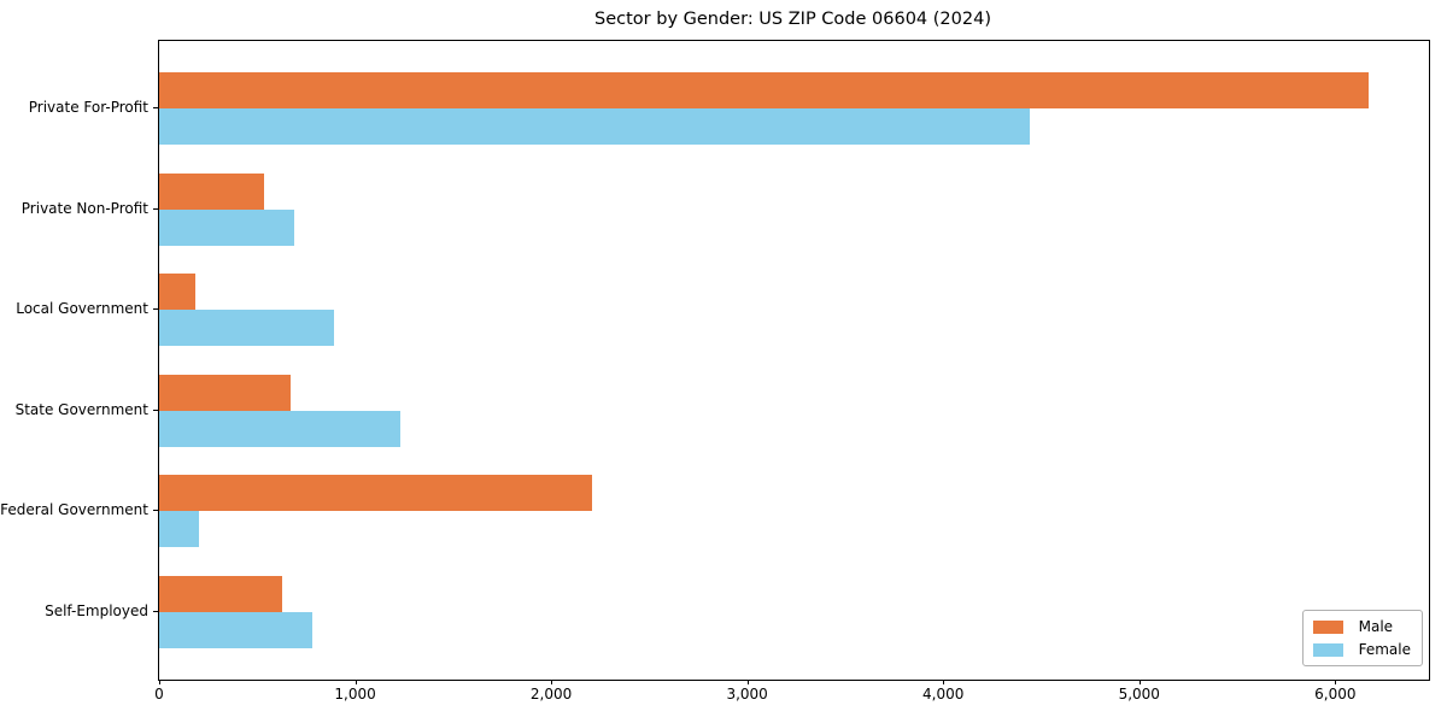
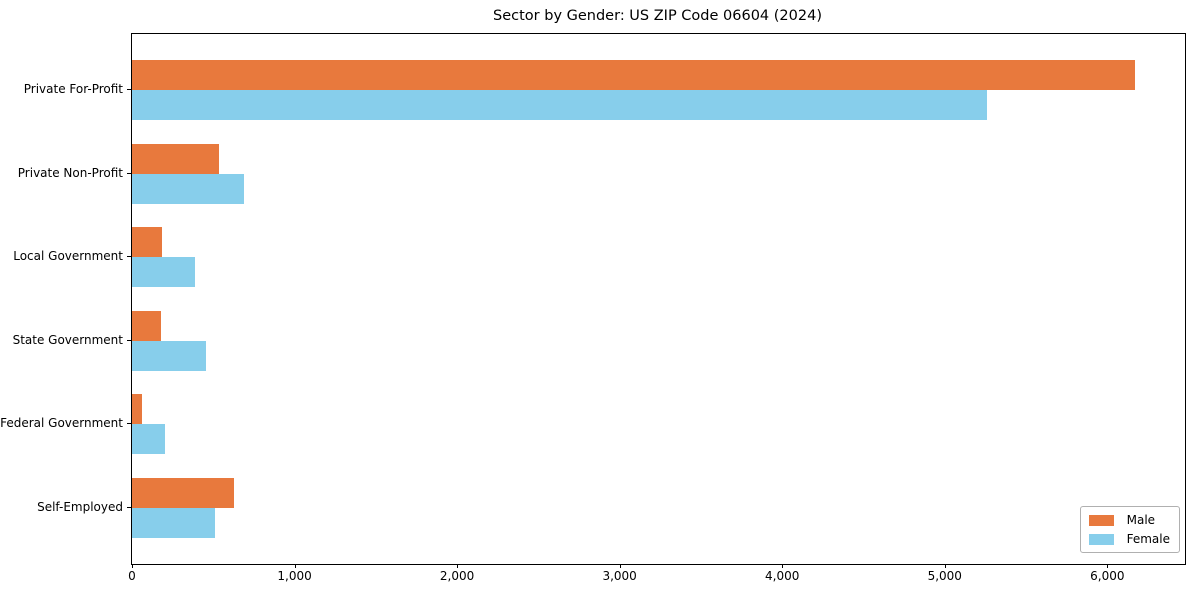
Female/Private For-Profit: 4440 -> 5260
Female/Local Government: 890 -> 390
Male/State Government: 670 -> 180
Female/State Government: 1230 -> 460
Male/Federal Government: 2210 -> 60
Female/Self-Employed: 780 -> 510
